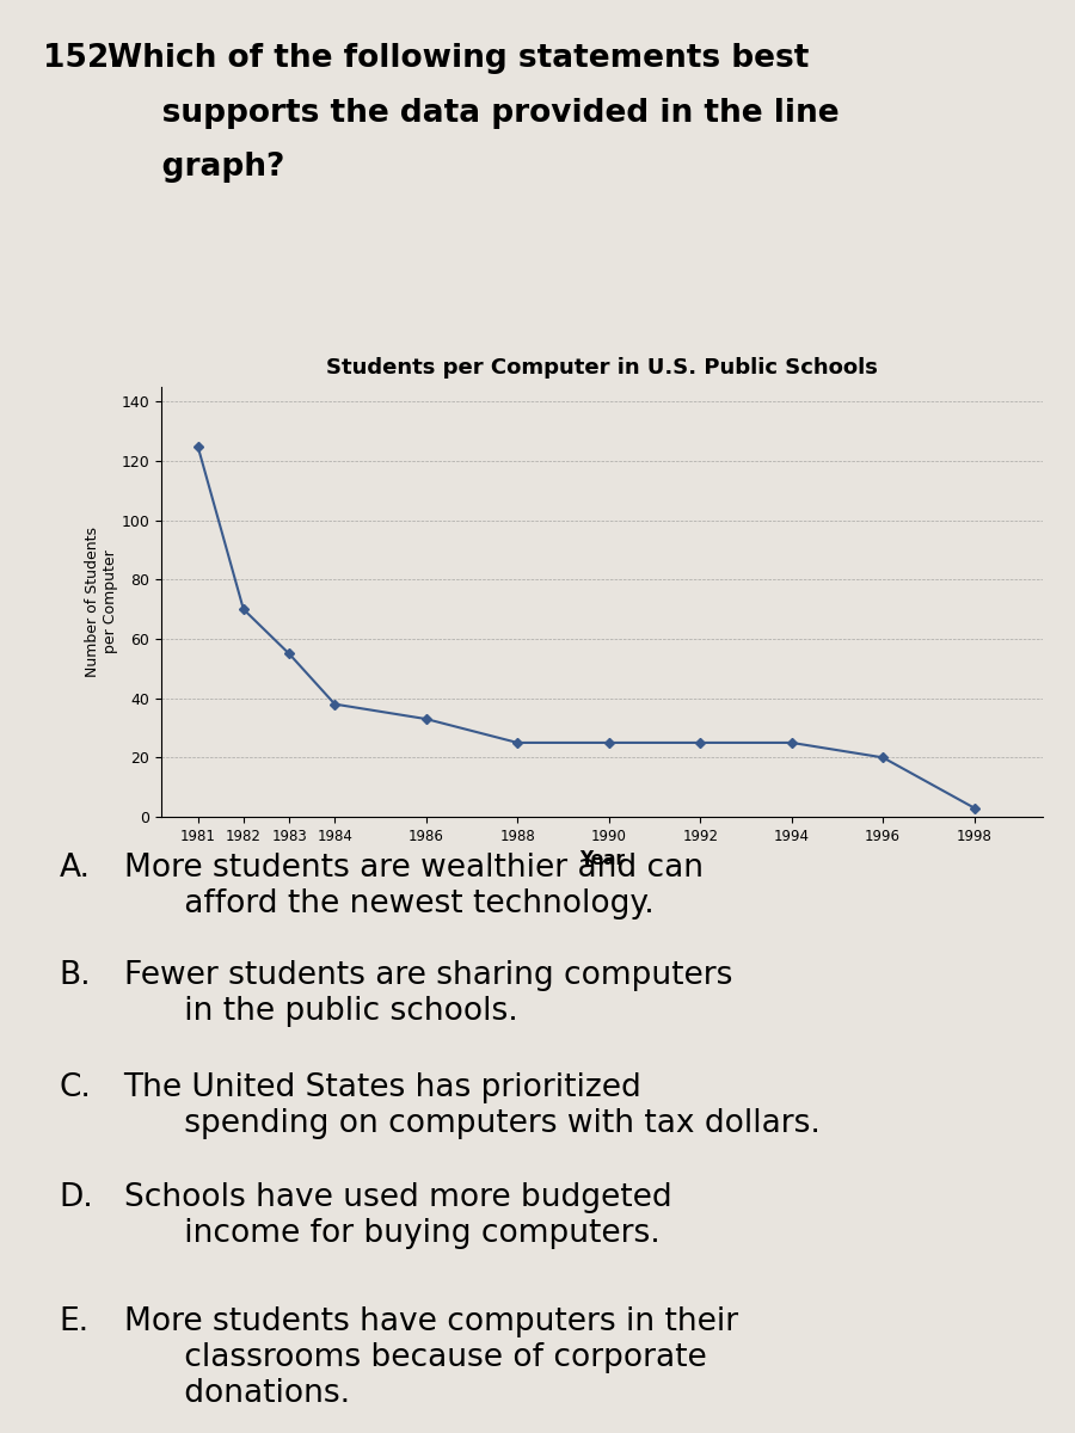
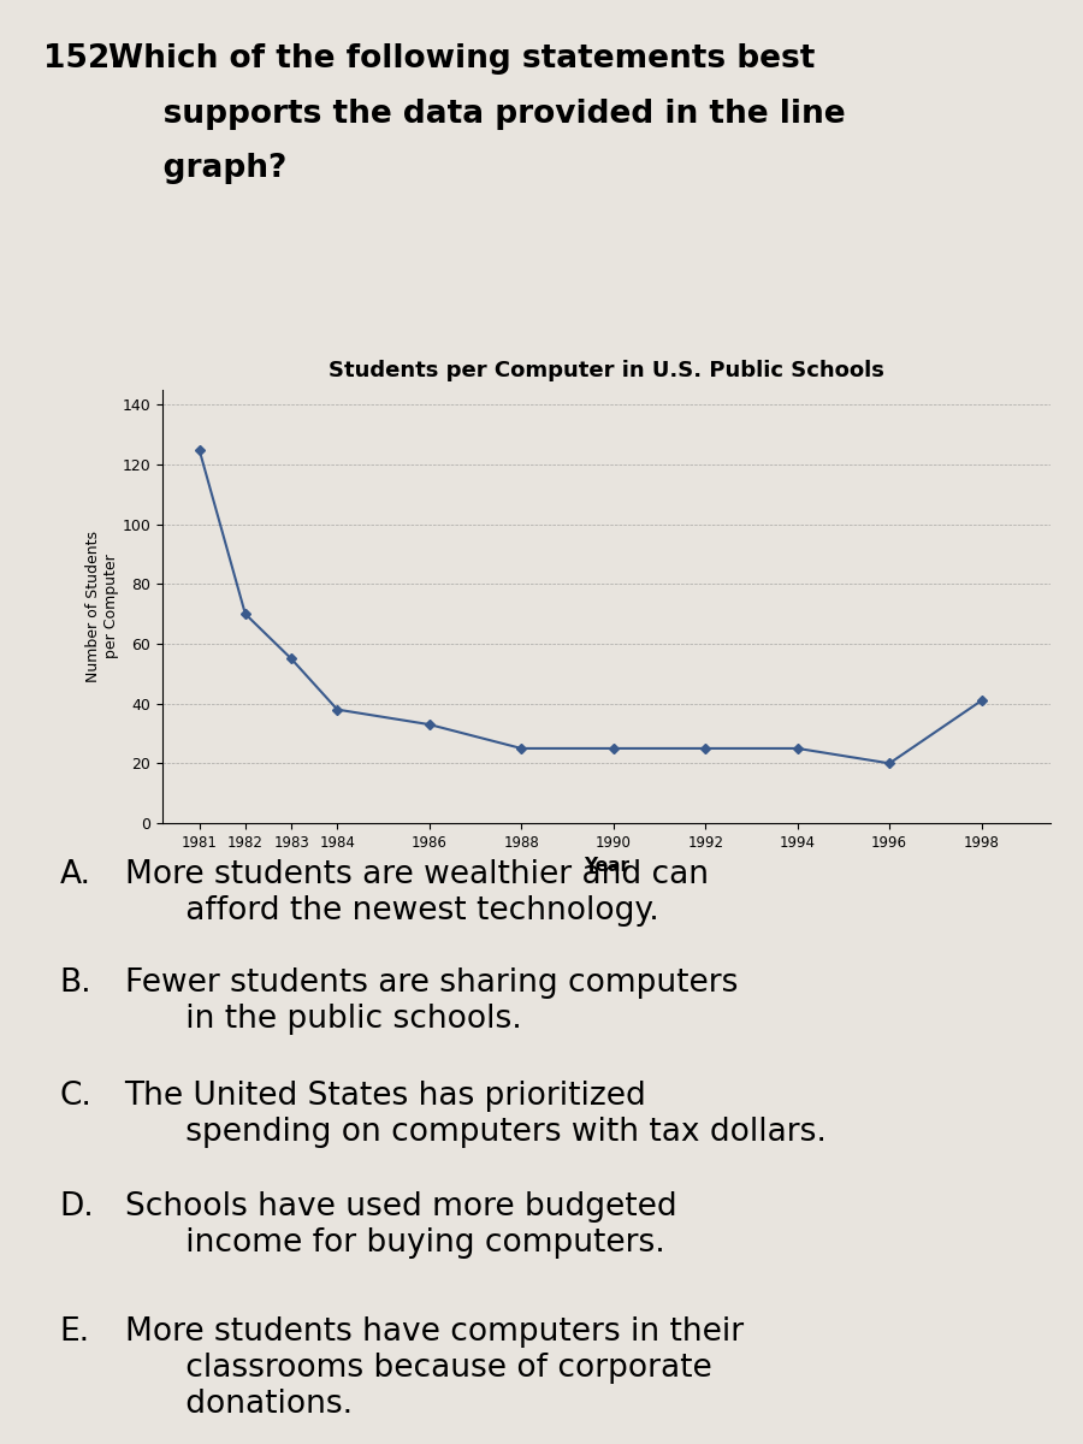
1998: 3 -> 41
